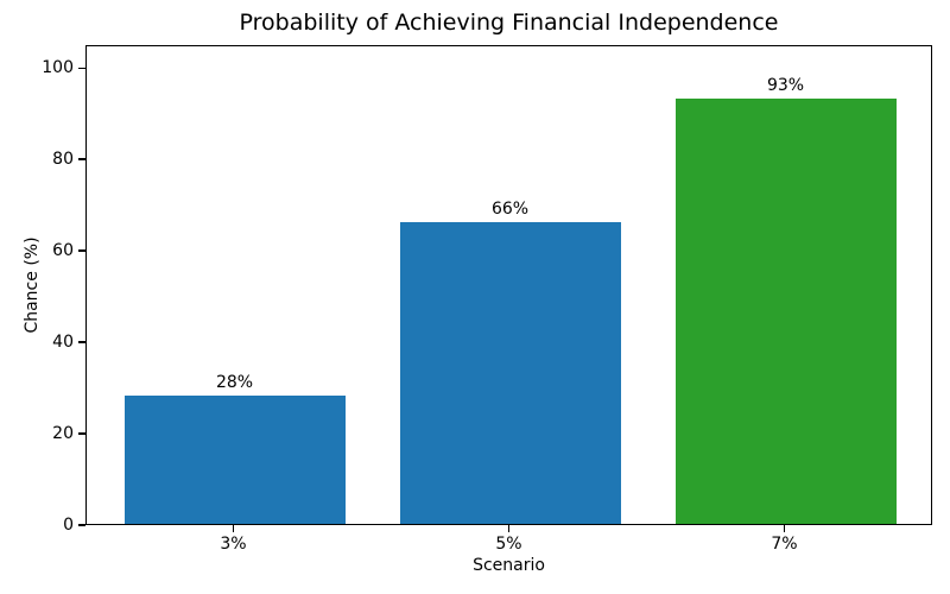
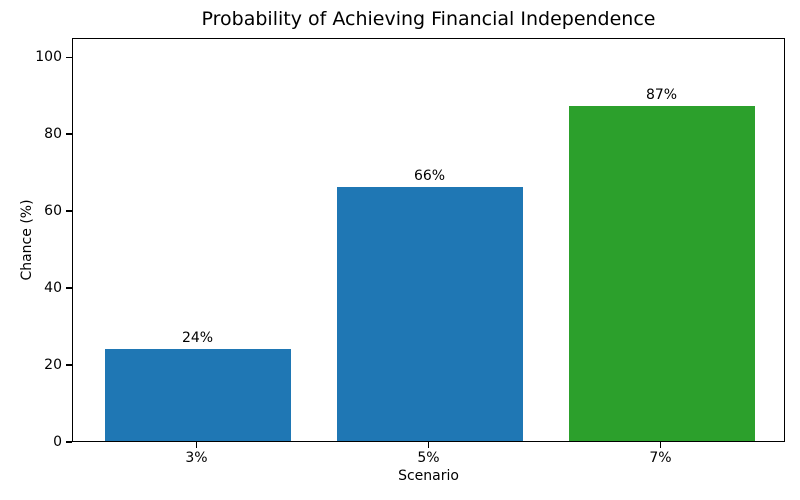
3%: 28% -> 24%
7%: 93% -> 87%
